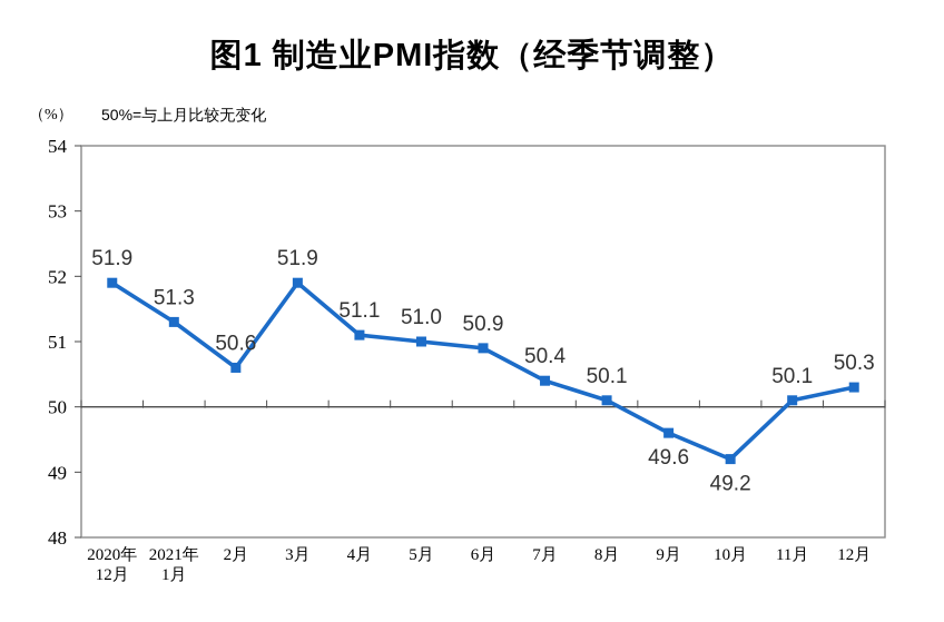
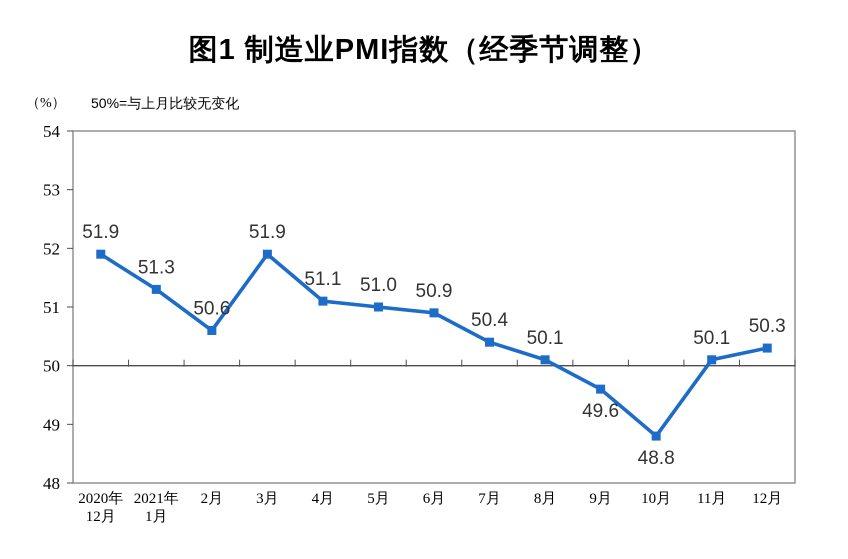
10月: 49.2 -> 48.8
